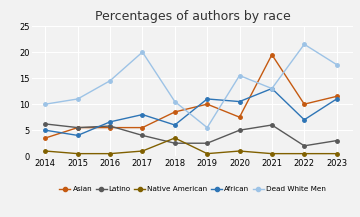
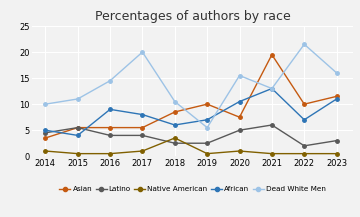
Latino/2014: 6.2 -> 4.5
Latino/2016: 5.8 -> 4.0
African/2016: 6.6 -> 9.0
African/2019: 11.0 -> 7.0
Dead White Men/2023: 17.6 -> 16.0
